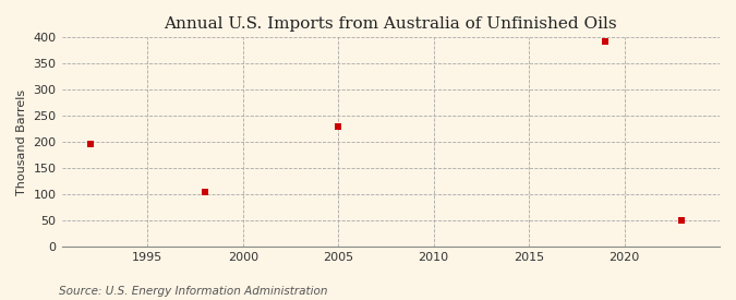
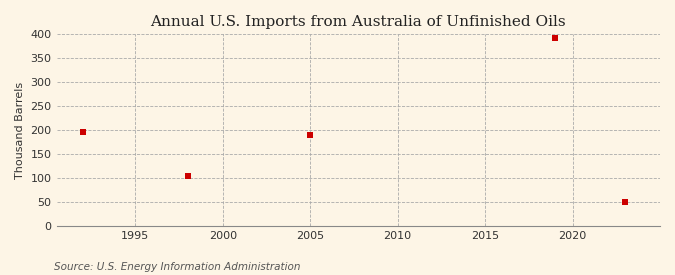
2005: 230 -> 190
